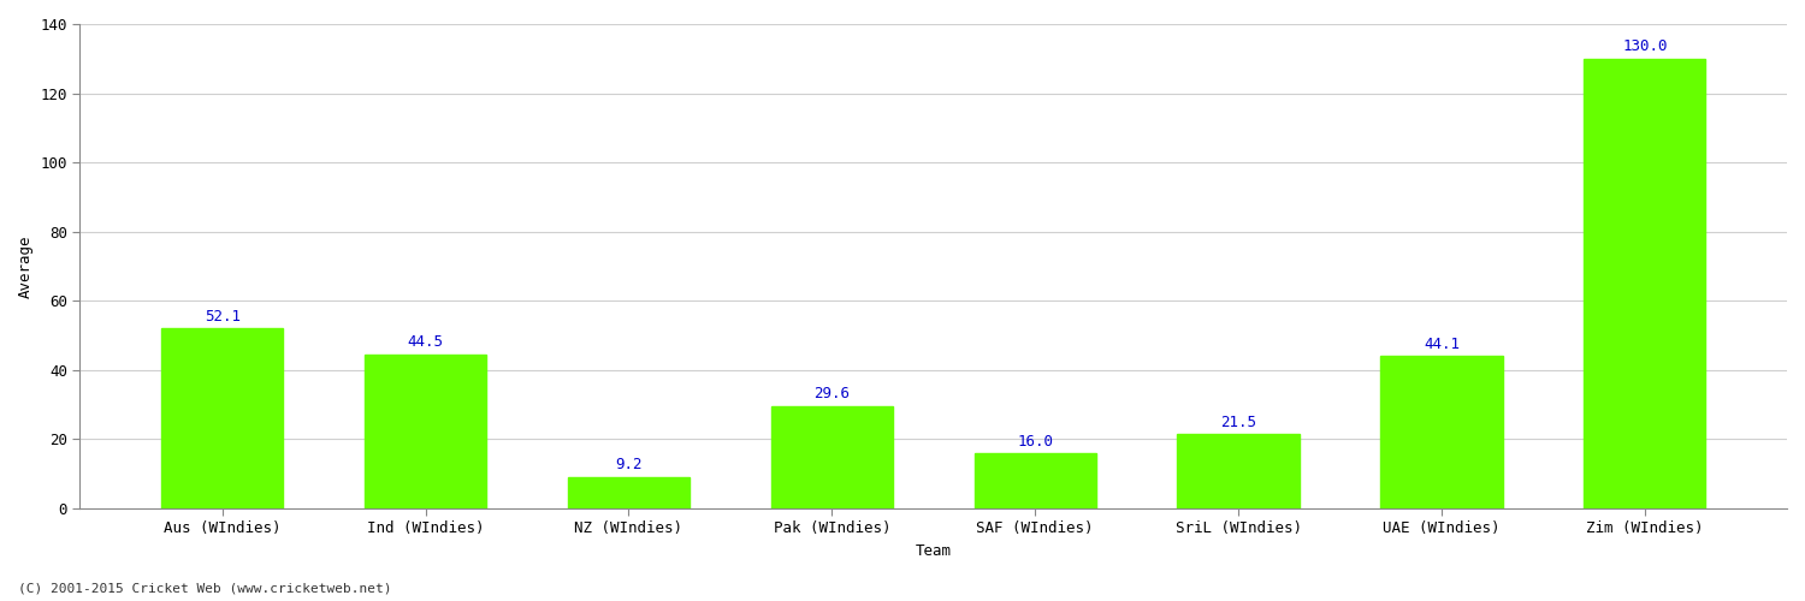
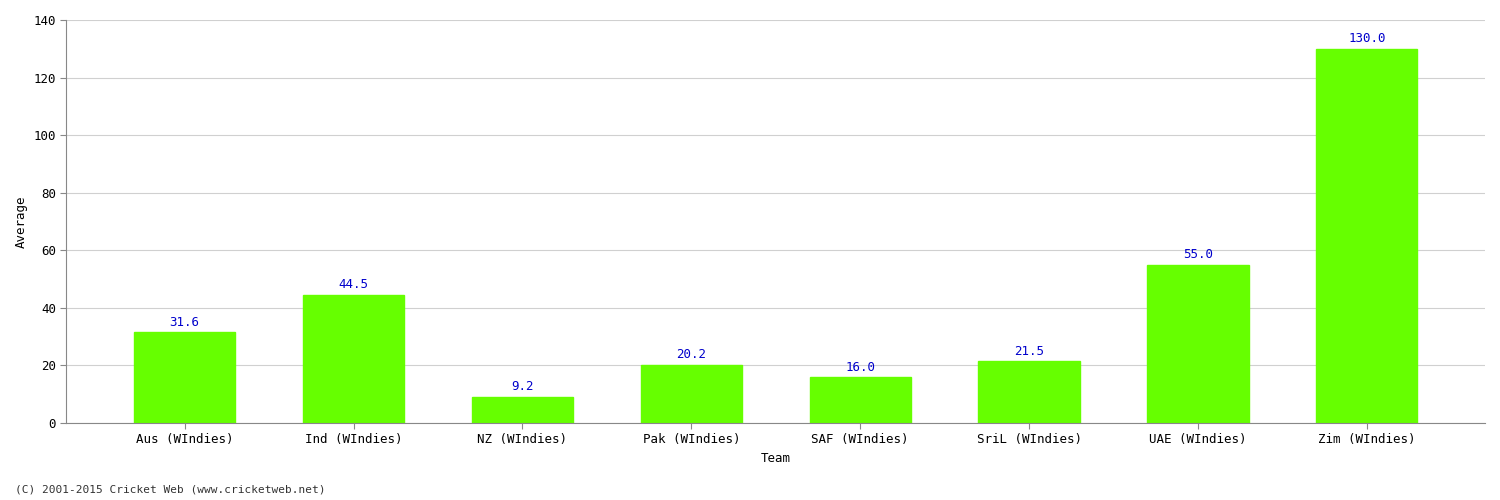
Aus (WIndies): 52.1 -> 31.6
Pak (WIndies): 29.6 -> 20.2
UAE (WIndies): 44.1 -> 55.0
